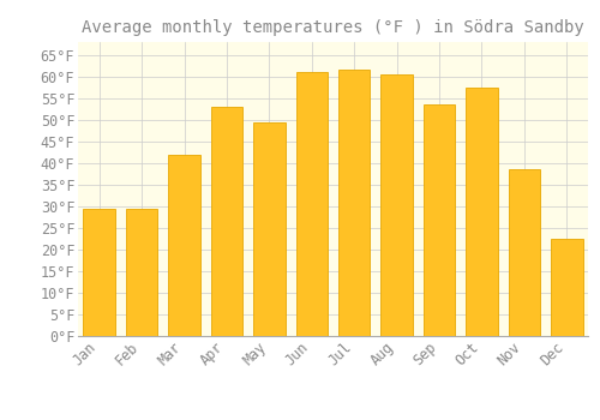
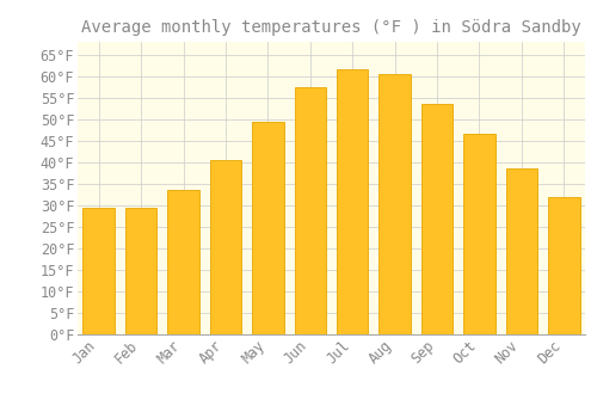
Mar: 42.0°F -> 33.5°F
Apr: 53.0°F -> 40.5°F
Jun: 61.0°F -> 57.5°F
Oct: 57.5°F -> 46.5°F
Dec: 22.5°F -> 32.0°F
